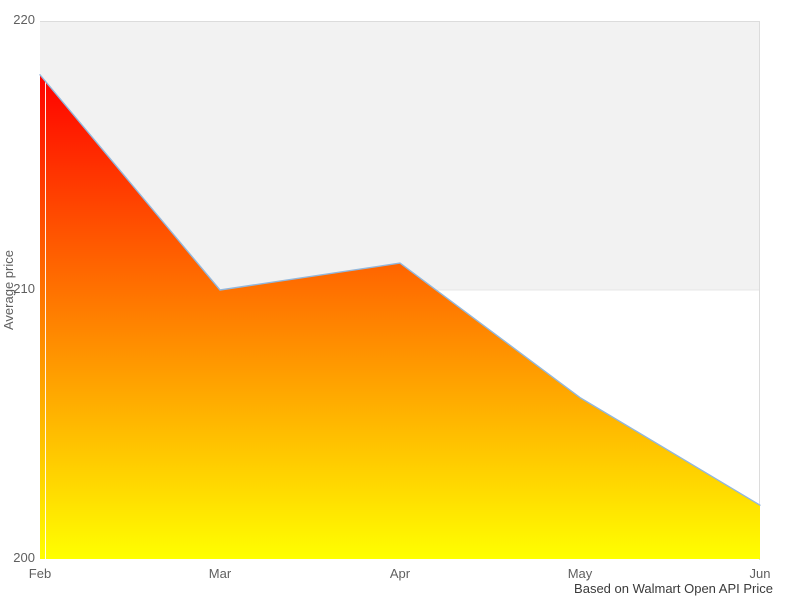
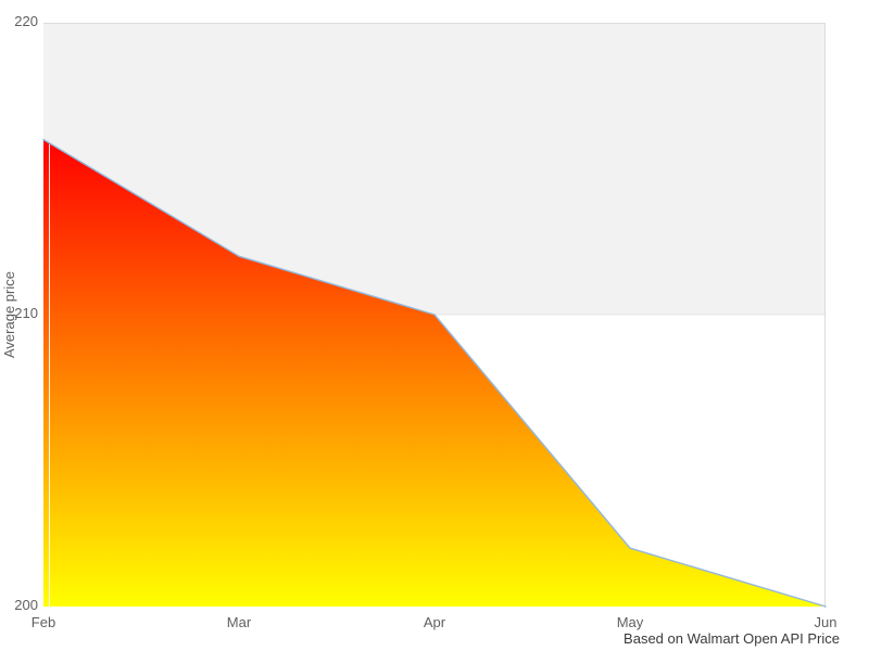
Feb: 218 -> 216
Mar: 210 -> 212
Apr: 211 -> 210
May: 206 -> 202
Jun: 202 -> 200
